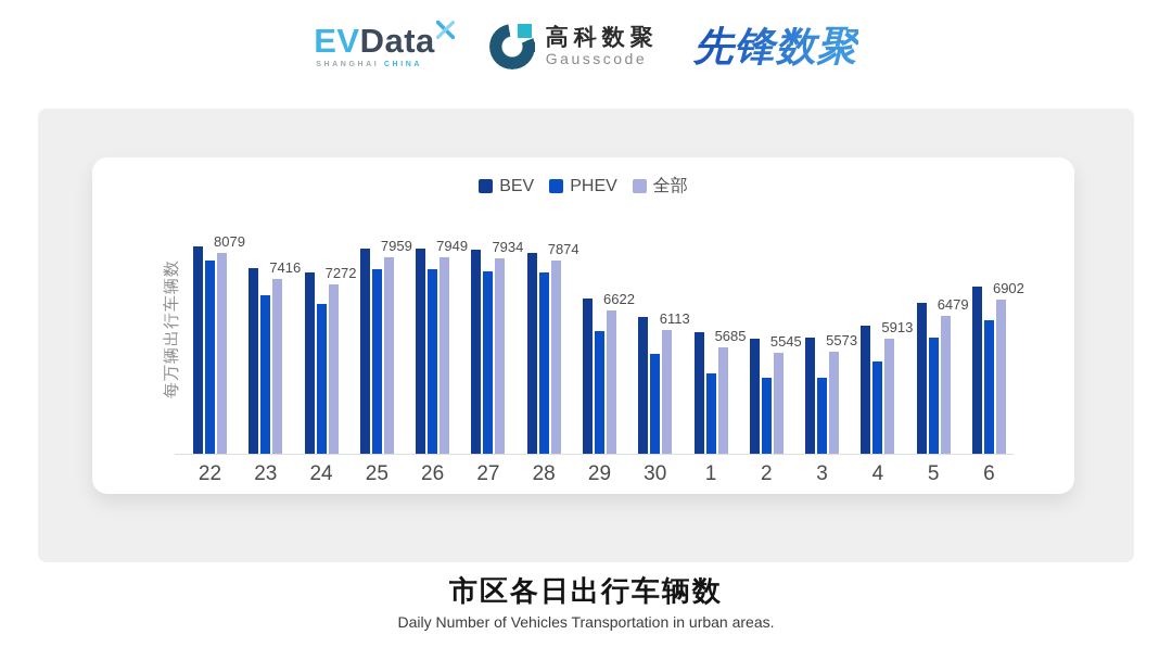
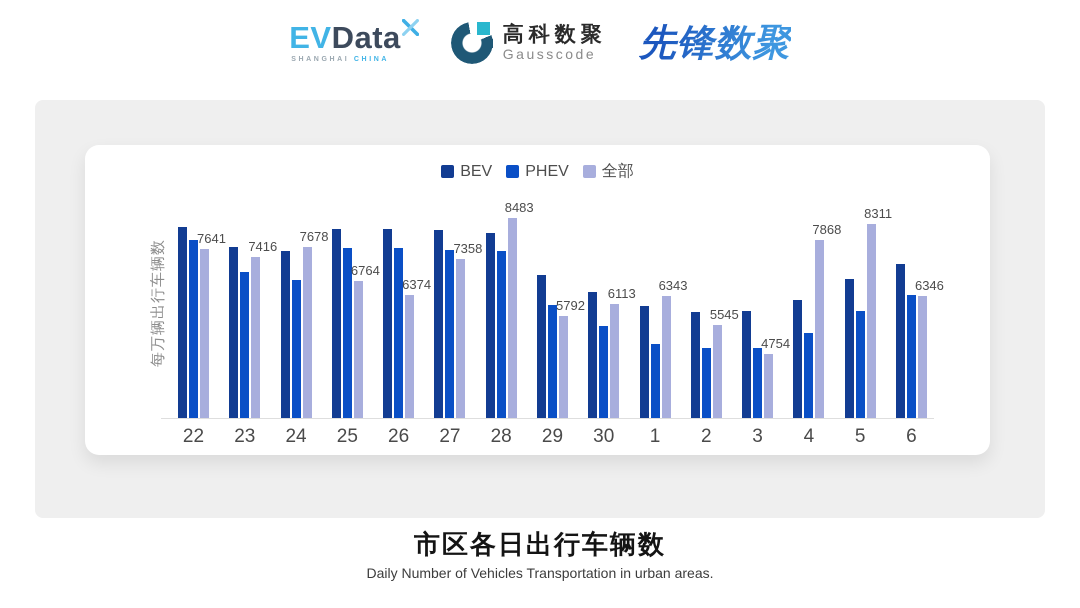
全部/22: 8079 -> 7641
全部/24: 7272 -> 7678
全部/25: 7959 -> 6764
全部/26: 7949 -> 6374
全部/27: 7934 -> 7358
全部/28: 7874 -> 8483
全部/29: 6622 -> 5792
全部/1: 5685 -> 6343
全部/3: 5573 -> 4754
全部/4: 5913 -> 7868
全部/5: 6479 -> 8311
全部/6: 6902 -> 6346
